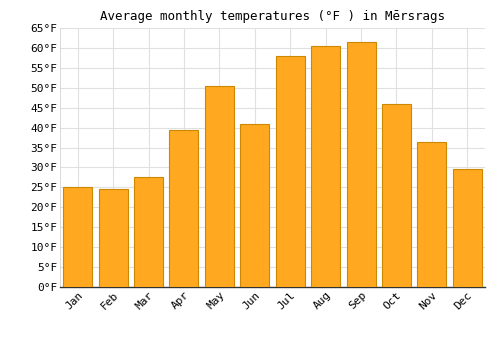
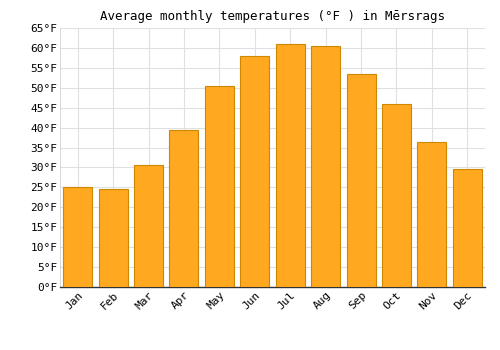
Mar: 27.5°F -> 30.5°F
Jun: 41.0°F -> 58.0°F
Jul: 58.0°F -> 61.0°F
Sep: 61.5°F -> 53.5°F
